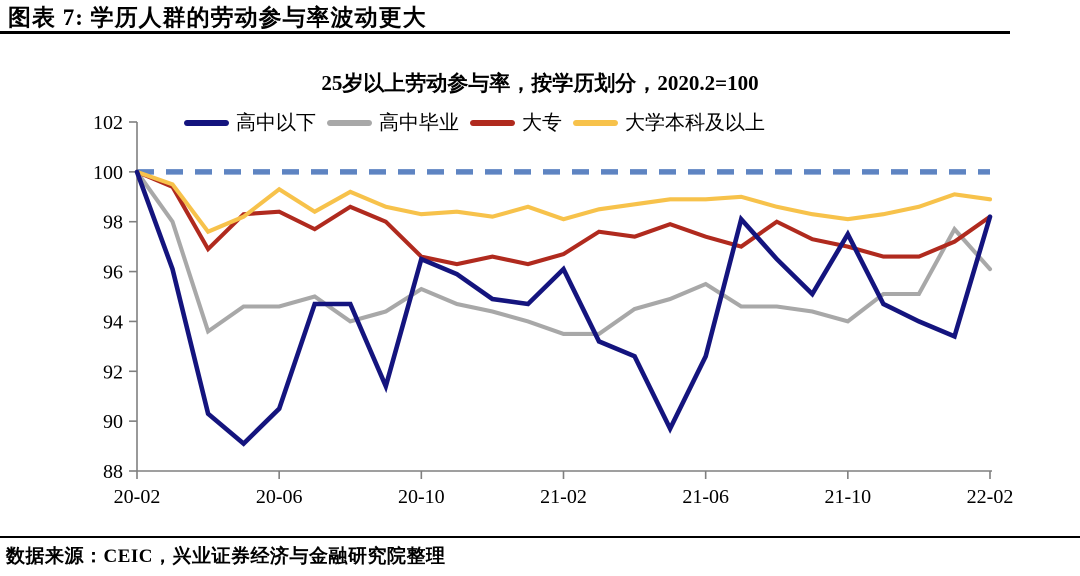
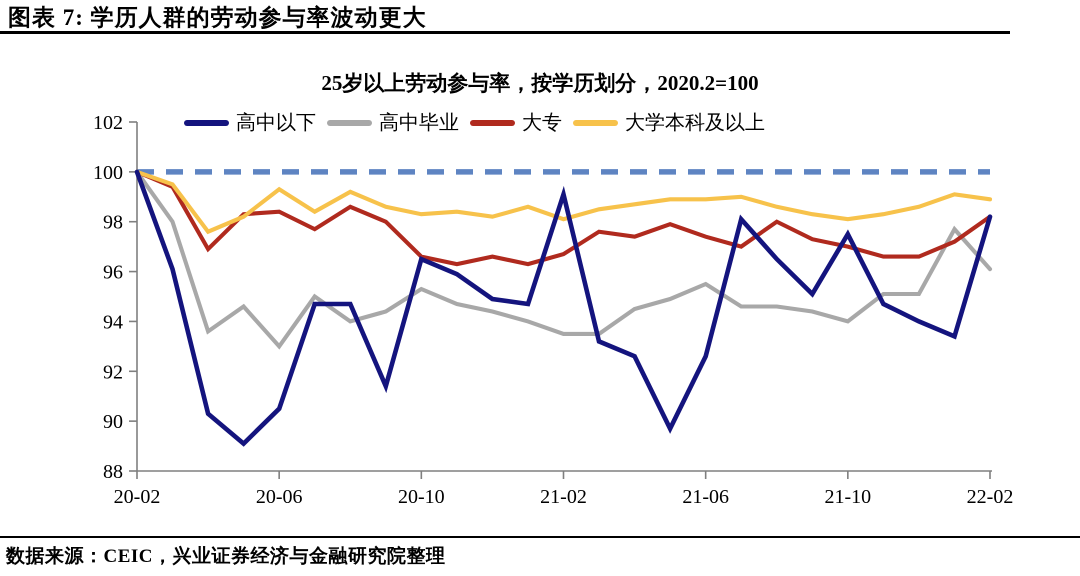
高中毕业/20-06: 94.6 -> 93.0
高中以下/21-02: 96.1 -> 99.1
